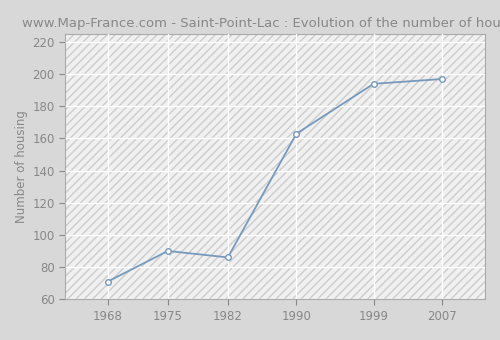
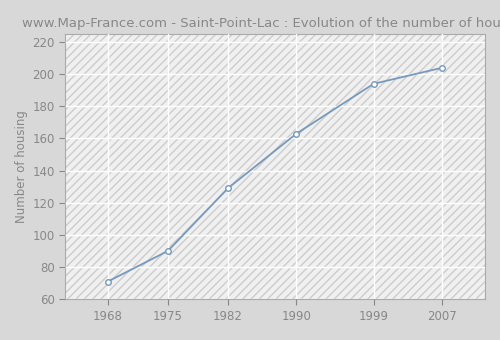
1982: 86 -> 129
2007: 197 -> 204
